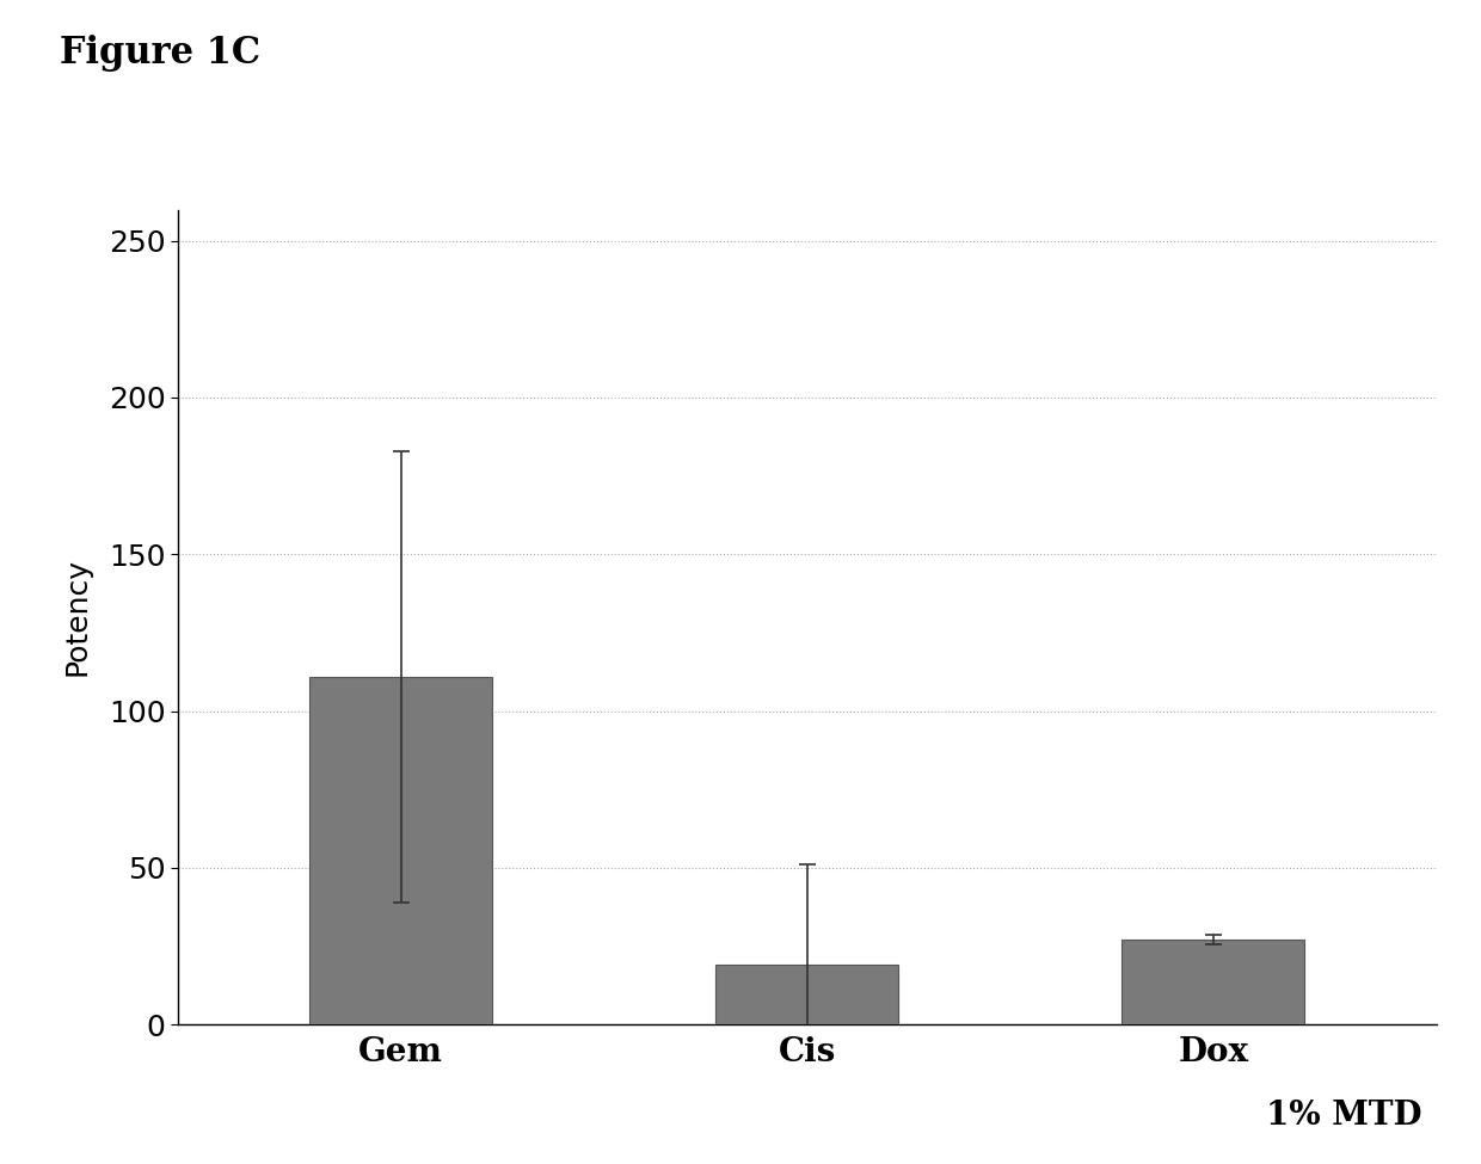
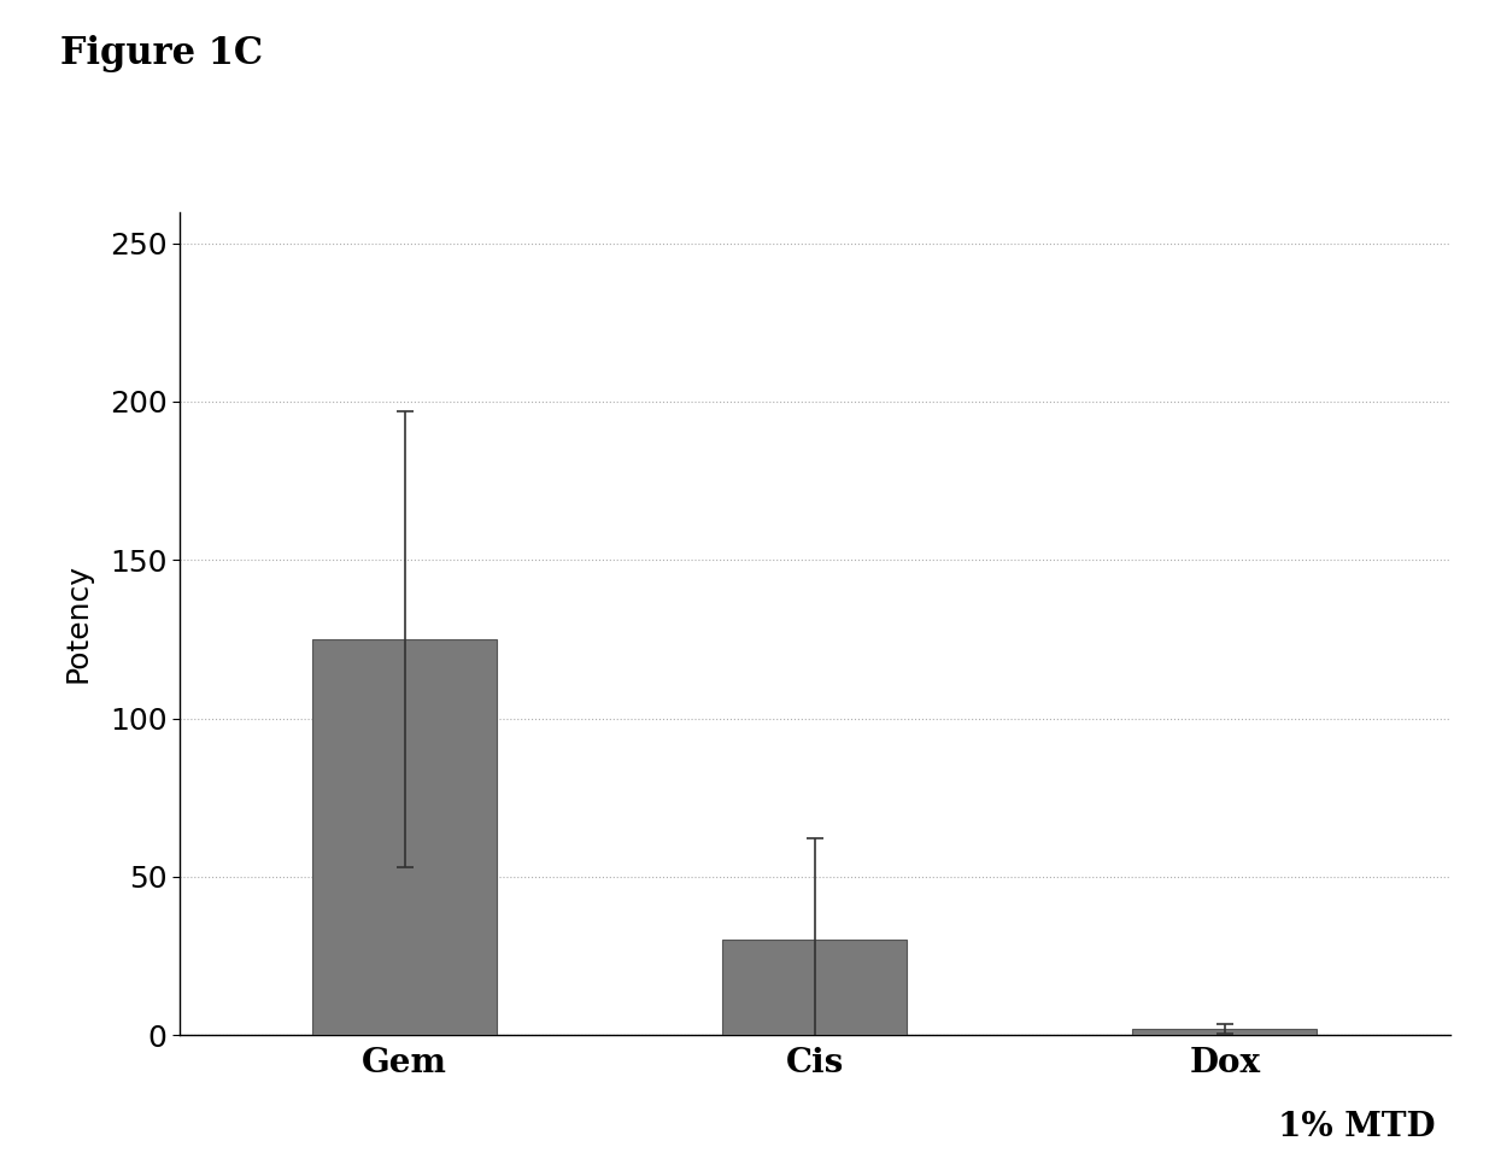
Gem: 111 -> 125
Cis: 19 -> 30
Dox: 27 -> 2
